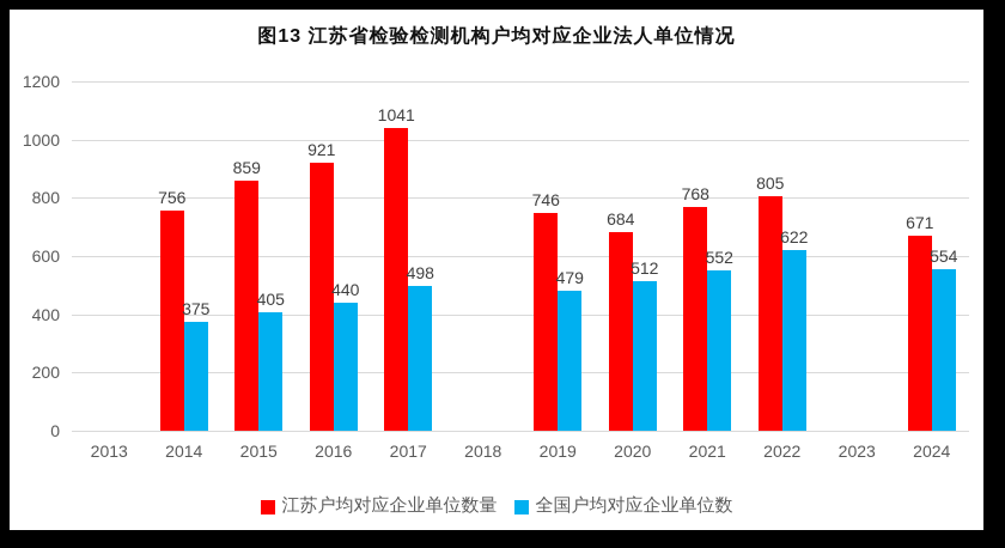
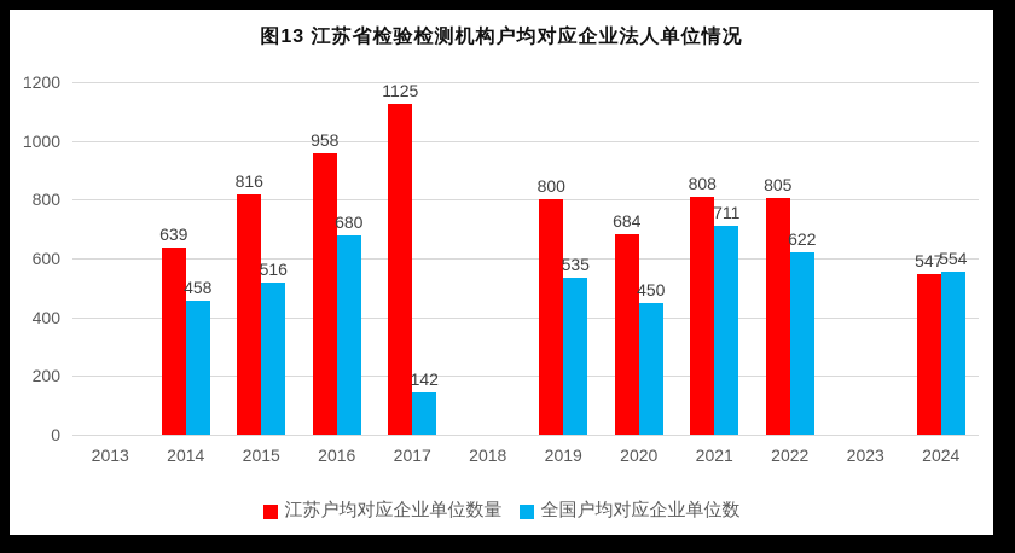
江苏户均对应企业单位数量/2014: 756 -> 639
全国户均对应企业单位数/2014: 375 -> 458
江苏户均对应企业单位数量/2015: 859 -> 816
全国户均对应企业单位数/2015: 405 -> 516
江苏户均对应企业单位数量/2016: 921 -> 958
全国户均对应企业单位数/2016: 440 -> 680
江苏户均对应企业单位数量/2017: 1041 -> 1125
全国户均对应企业单位数/2017: 498 -> 142
江苏户均对应企业单位数量/2019: 746 -> 800
全国户均对应企业单位数/2019: 479 -> 535
全国户均对应企业单位数/2020: 512 -> 450
江苏户均对应企业单位数量/2021: 768 -> 808
全国户均对应企业单位数/2021: 552 -> 711
江苏户均对应企业单位数量/2024: 671 -> 547
